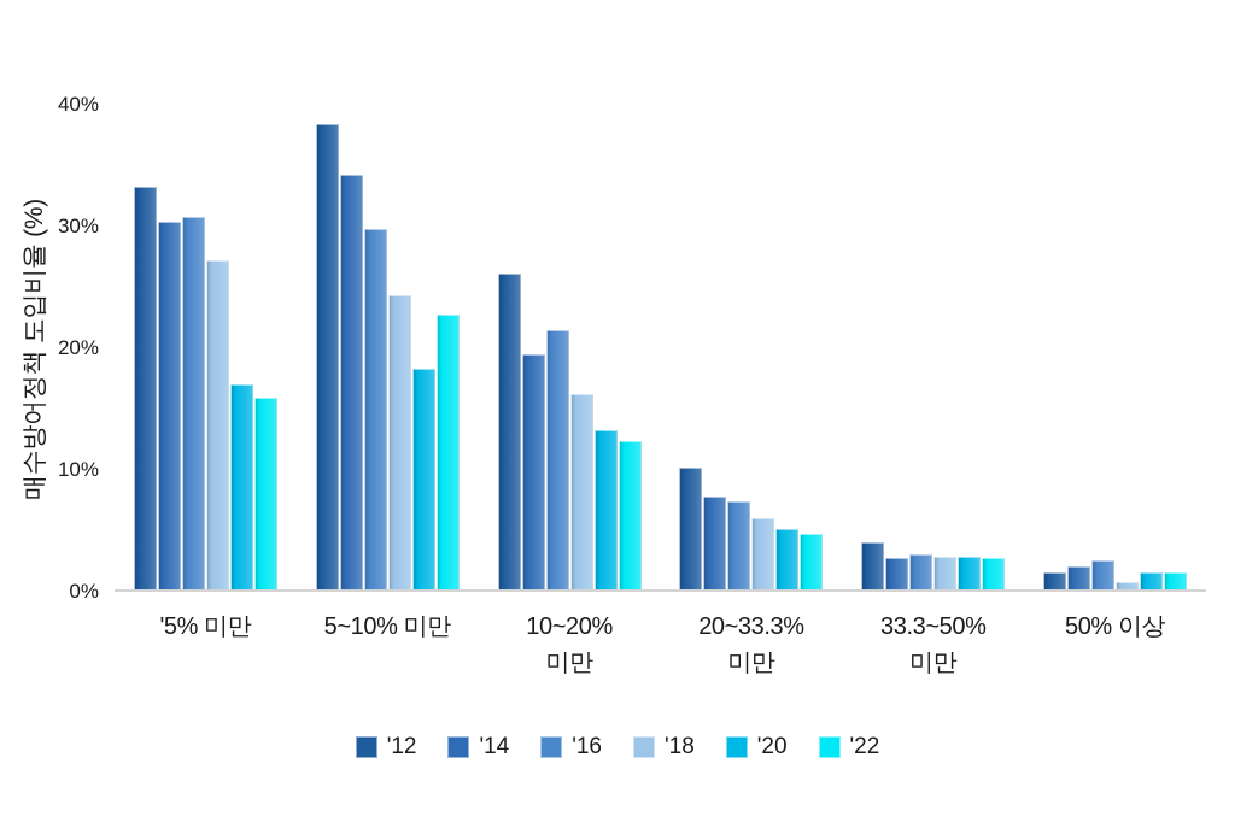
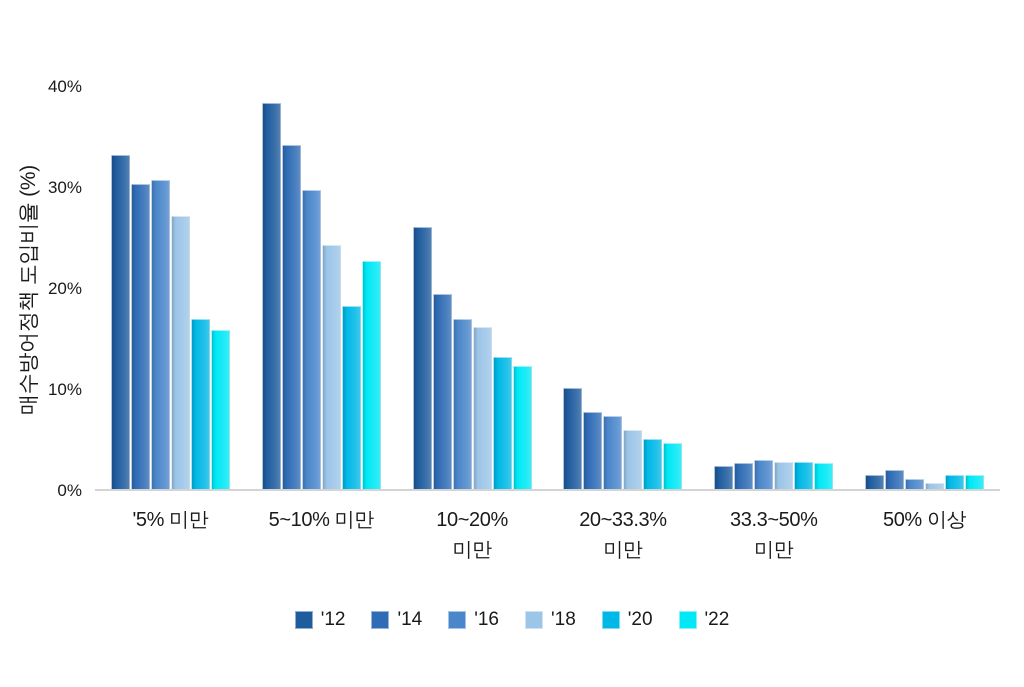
'16/10~20% 미만: 21.4% -> 16.9%
'12/33.3~50% 미만: 4.0% -> 2.4%
'16/50% 이상: 2.5% -> 1.1%
